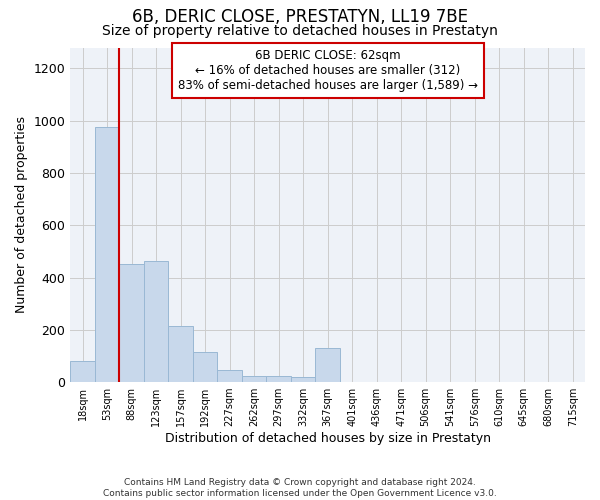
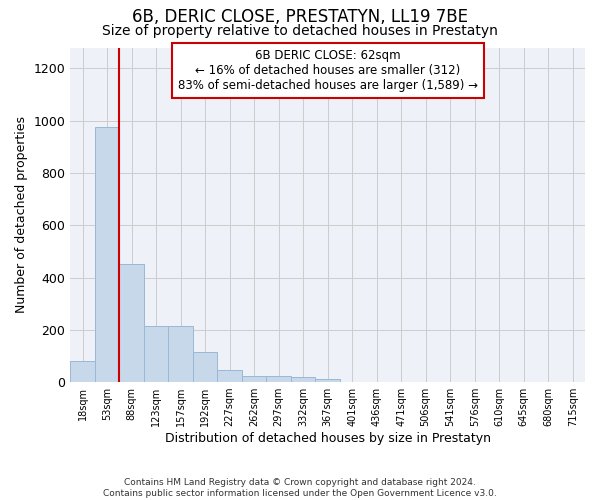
123sqm: 465 -> 215
367sqm: 130 -> 12
